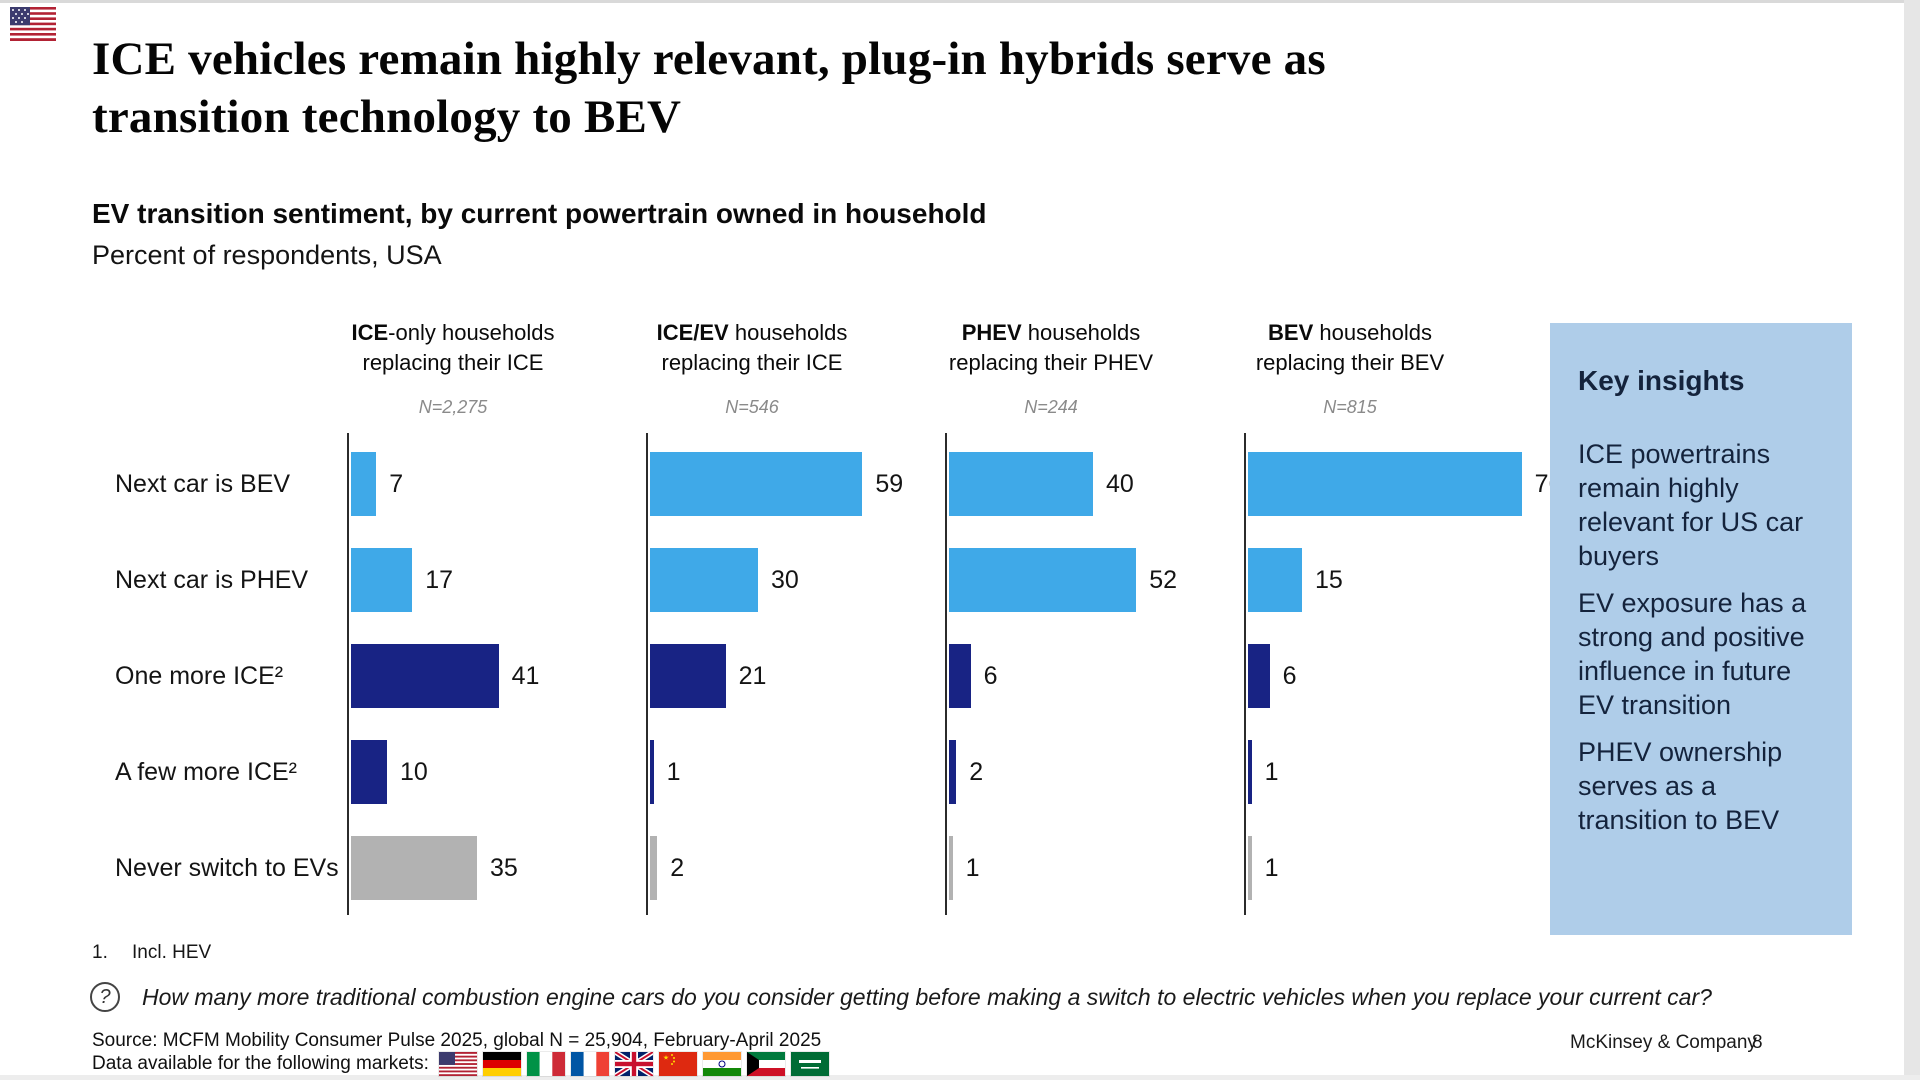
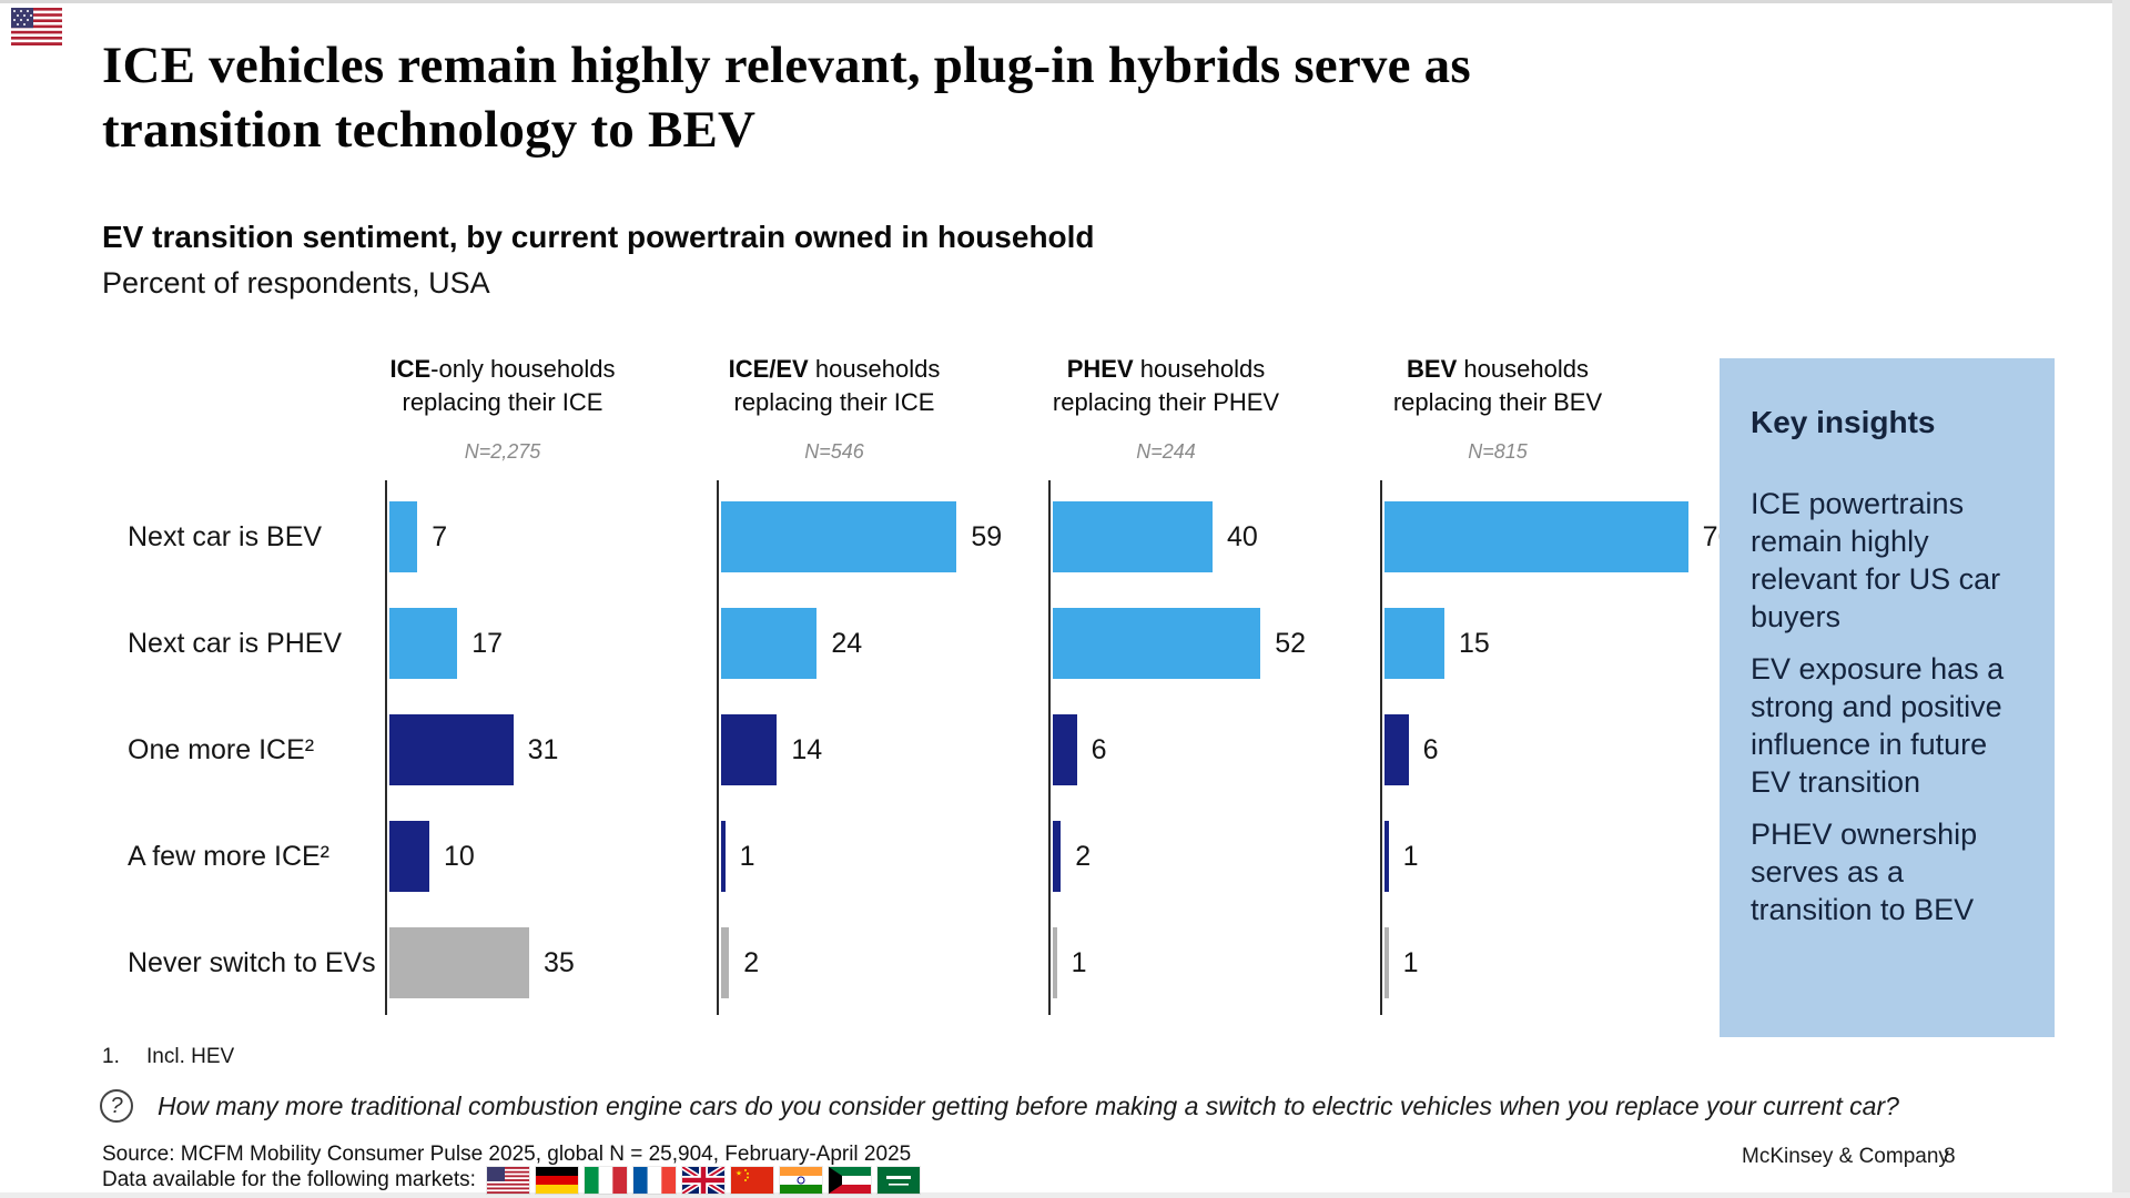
ICE/EV households replacing their ICE/Next car is PHEV: 30 -> 24
ICE-only households replacing their ICE/One more ICE²: 41 -> 31
ICE/EV households replacing their ICE/One more ICE²: 21 -> 14
